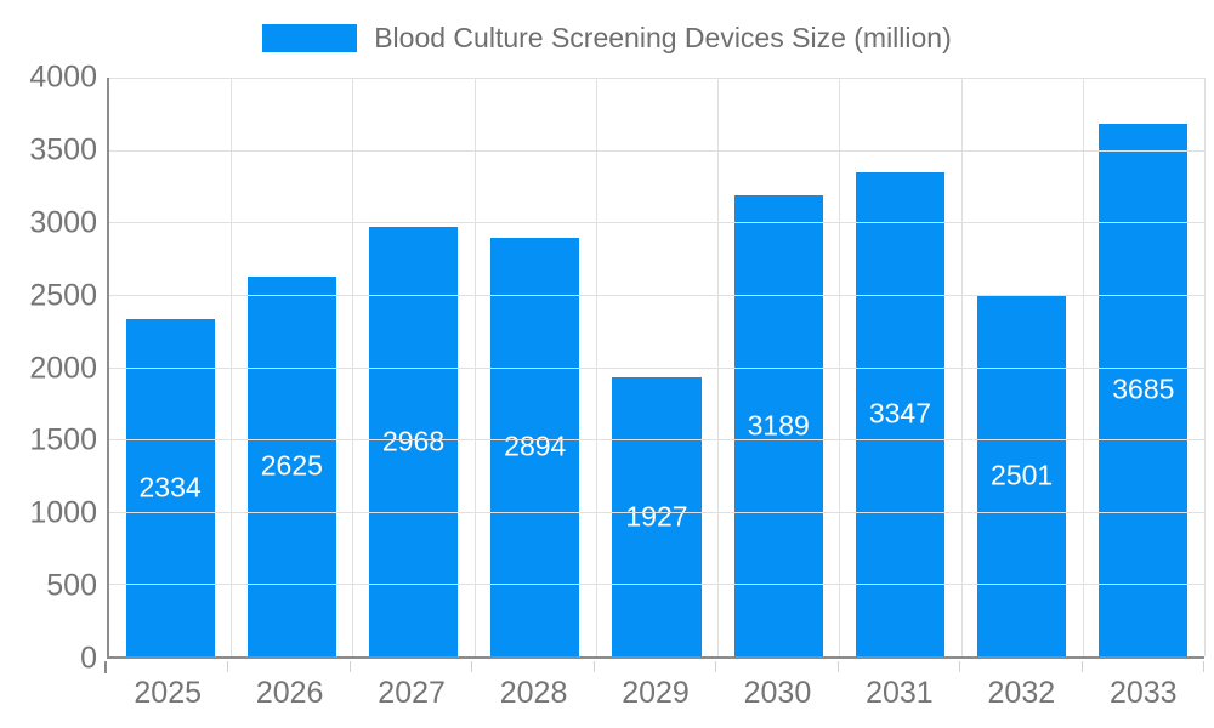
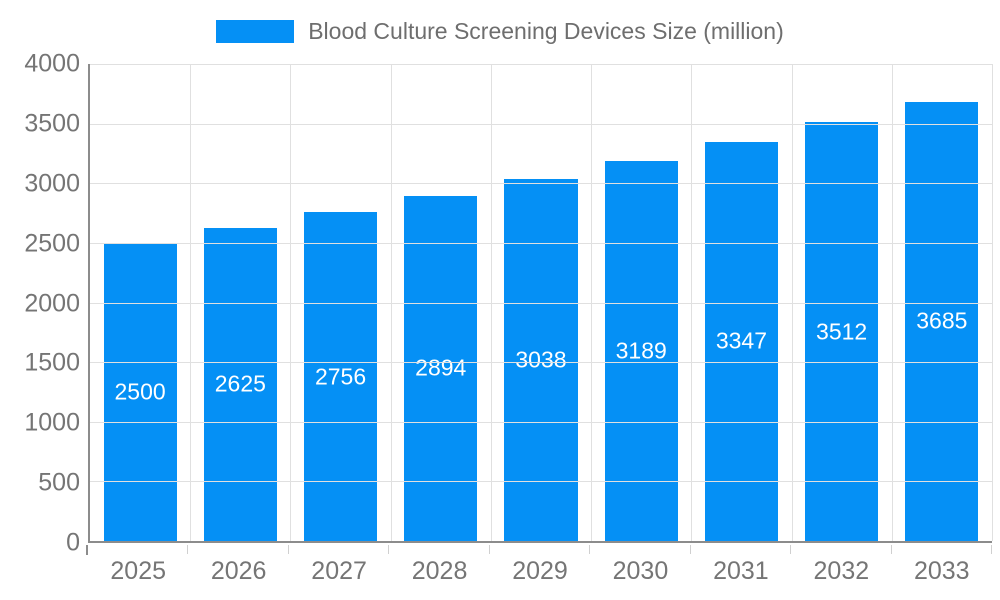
2025: 2334 -> 2500
2027: 2968 -> 2756
2029: 1927 -> 3038
2032: 2501 -> 3512
